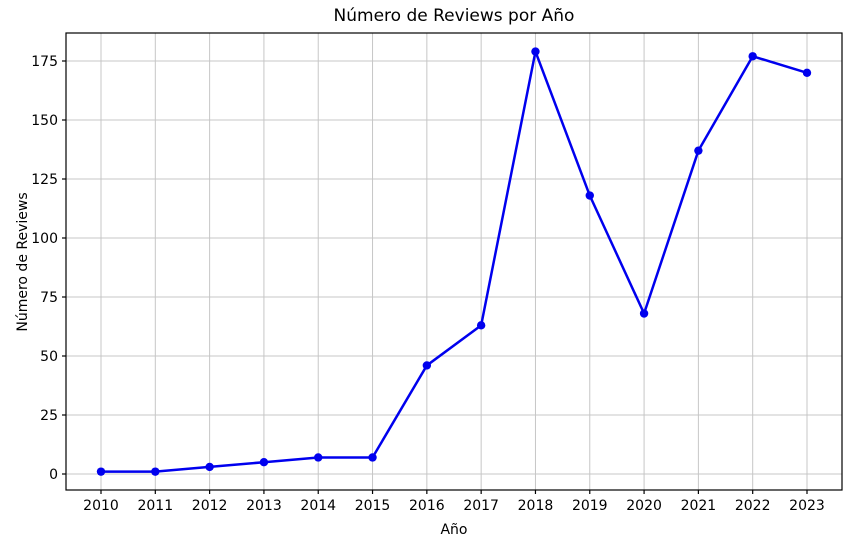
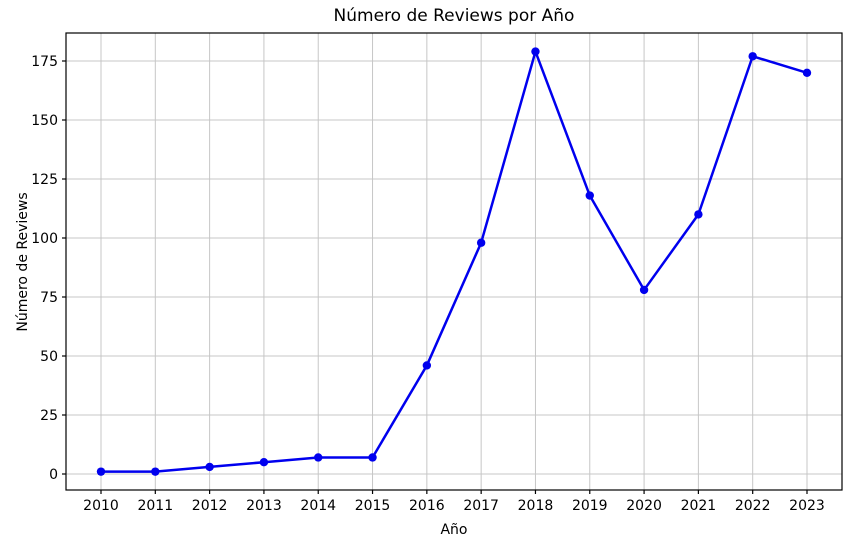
2017: 63 -> 98
2020: 68 -> 78
2021: 137 -> 110
